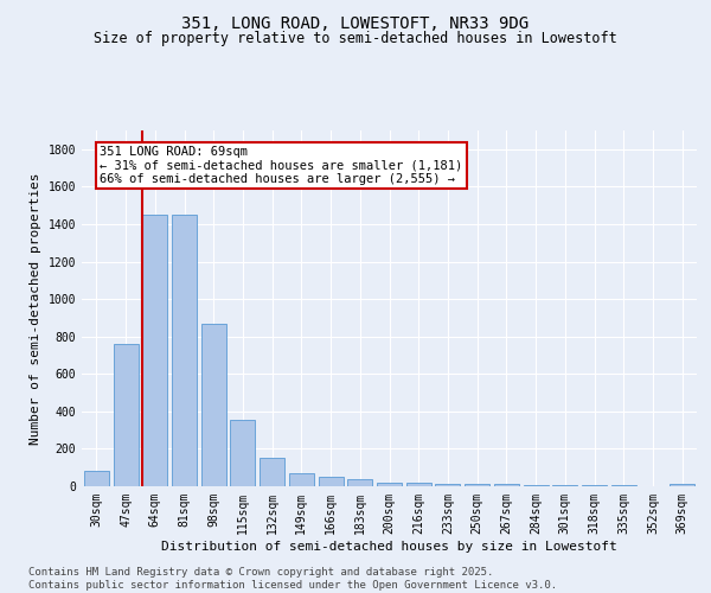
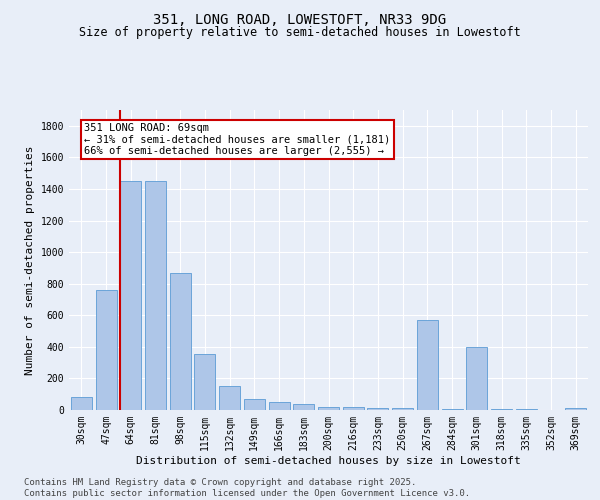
267sqm: 10 -> 570
301sqm: 10 -> 400
